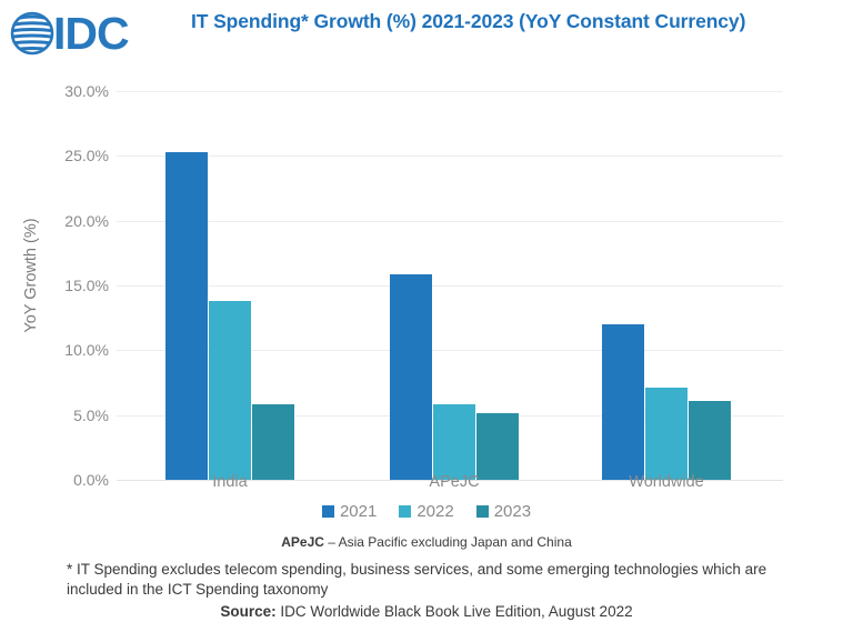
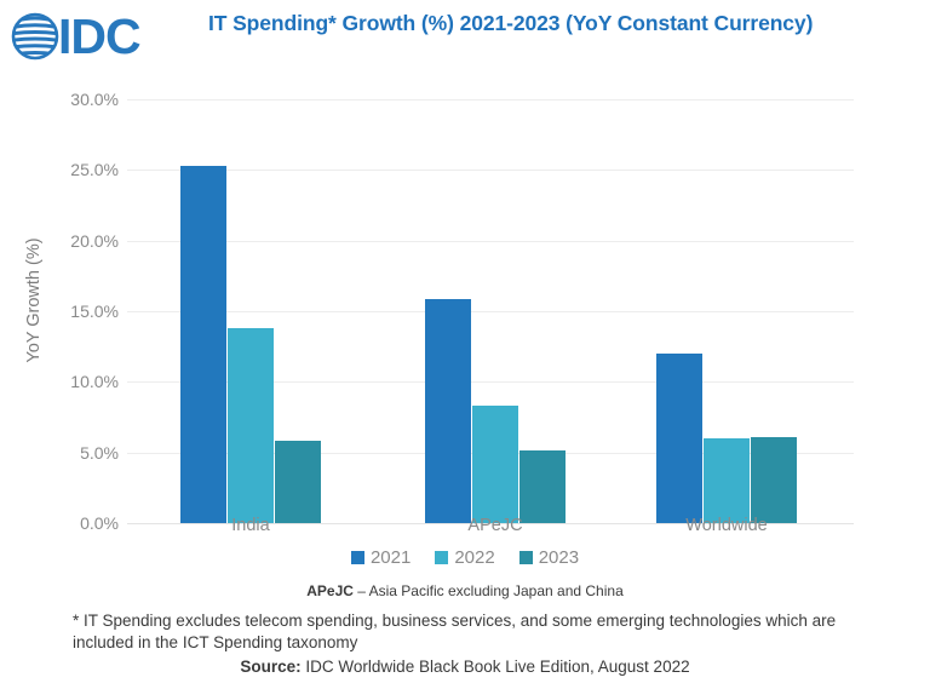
2022/APeJC: 5.8% -> 8.3%
2022/Worldwide: 7.1% -> 6.0%
